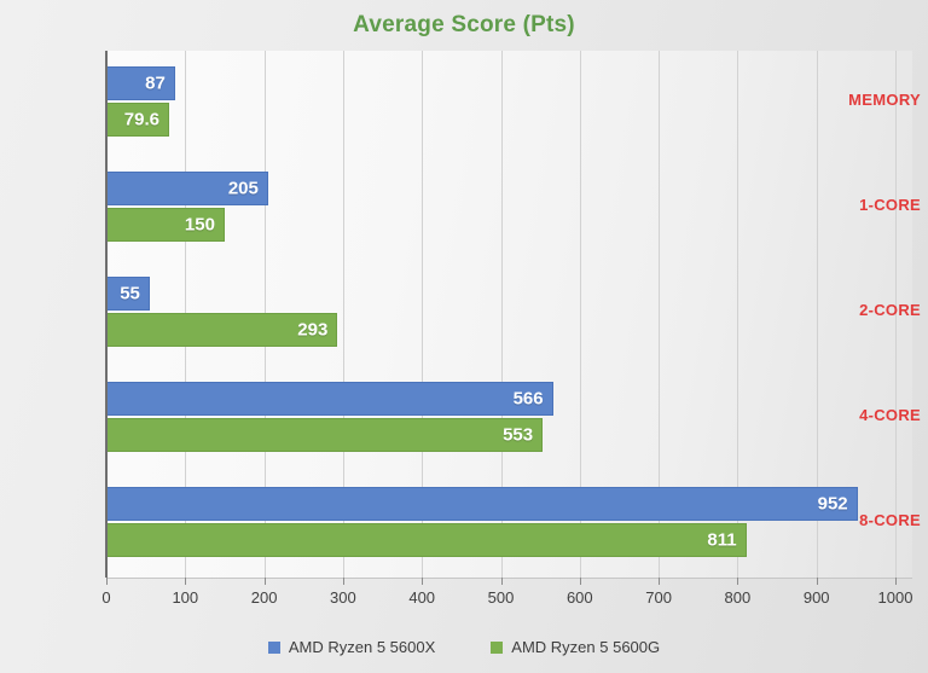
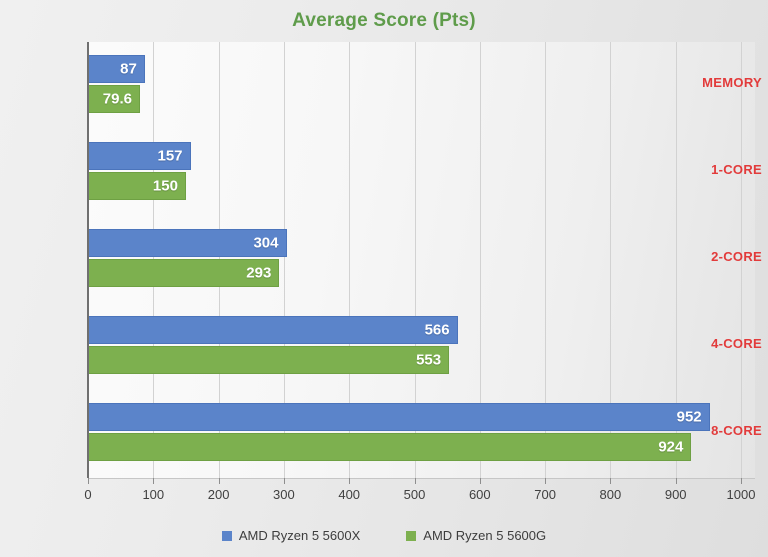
AMD Ryzen 5 5600X/1-CORE: 205 -> 157
AMD Ryzen 5 5600X/2-CORE: 55 -> 304
AMD Ryzen 5 5600G/8-CORE: 811 -> 924
